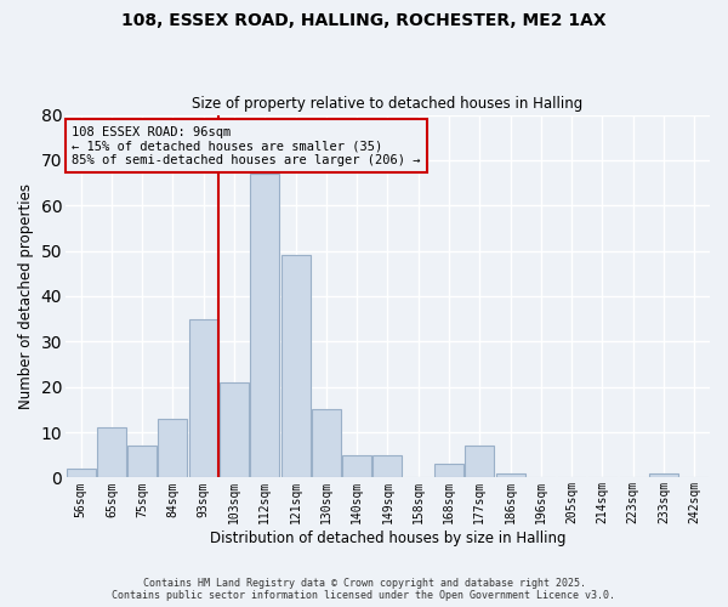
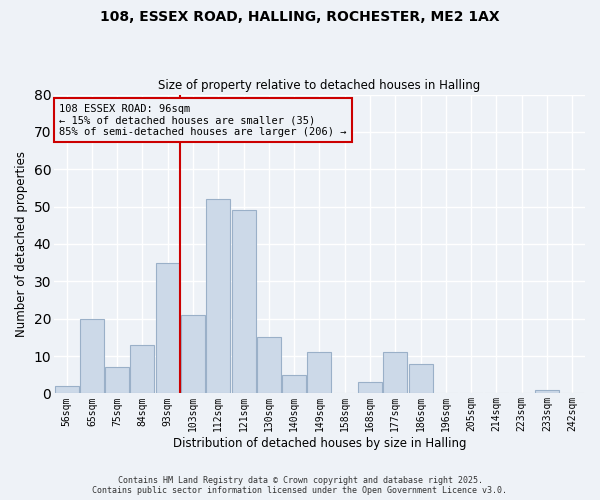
65sqm: 11 -> 20
112sqm: 67 -> 52
149sqm: 5 -> 11
177sqm: 7 -> 11
186sqm: 1 -> 8
